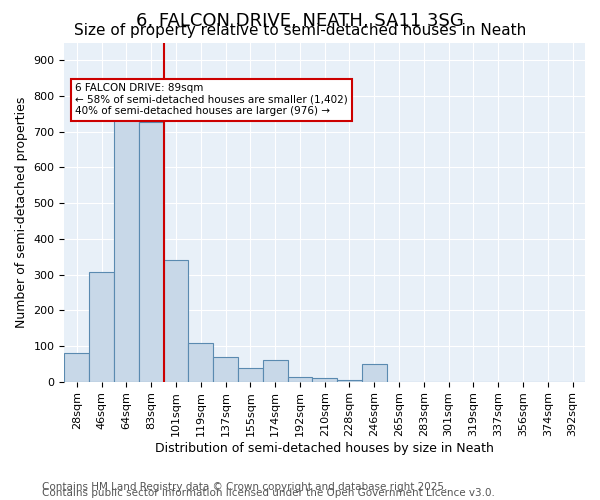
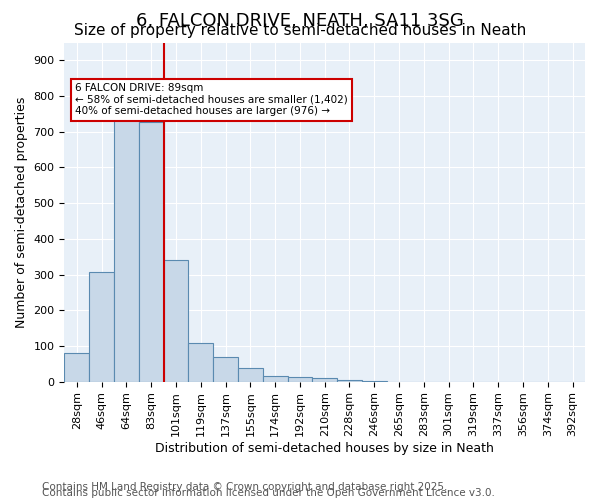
174sqm: 60 -> 15
246sqm: 50 -> 2
